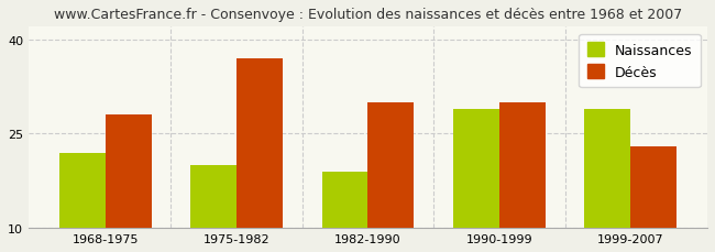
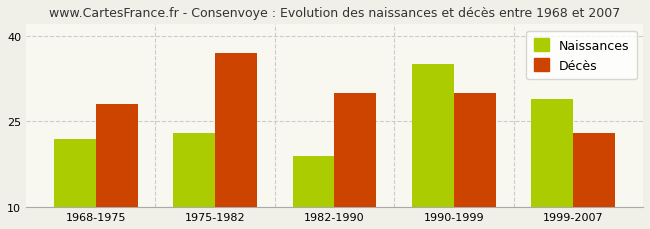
Naissances/1975-1982: 20 -> 23
Naissances/1990-1999: 29 -> 35
